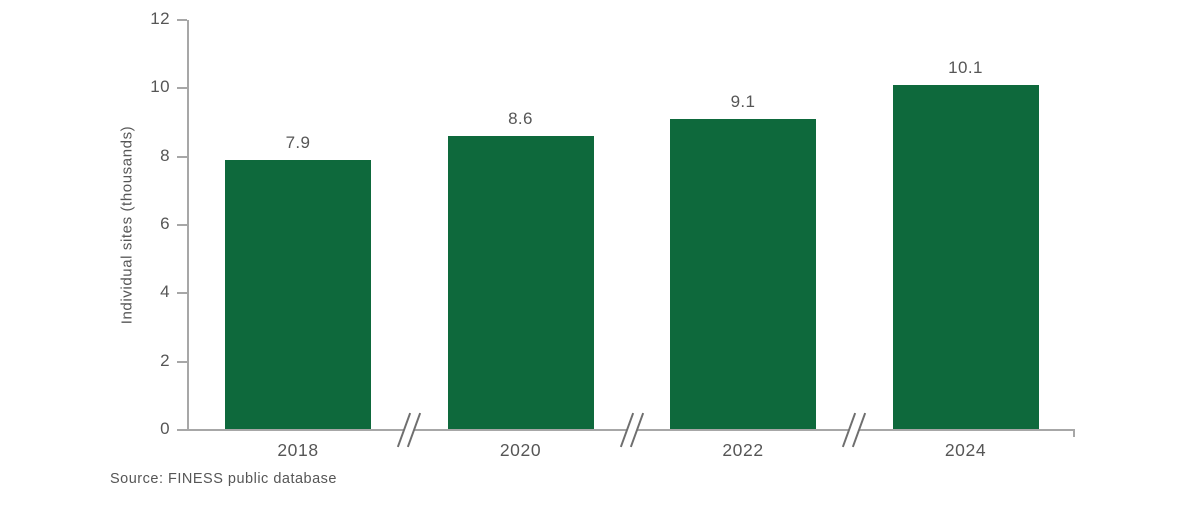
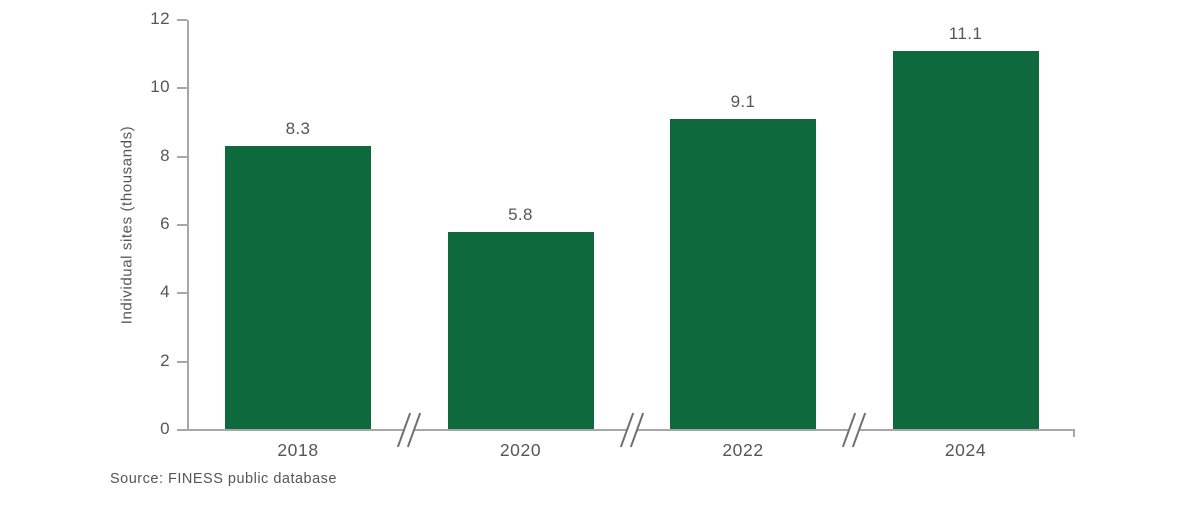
2018: 7.9 -> 8.3
2020: 8.6 -> 5.8
2024: 10.1 -> 11.1
